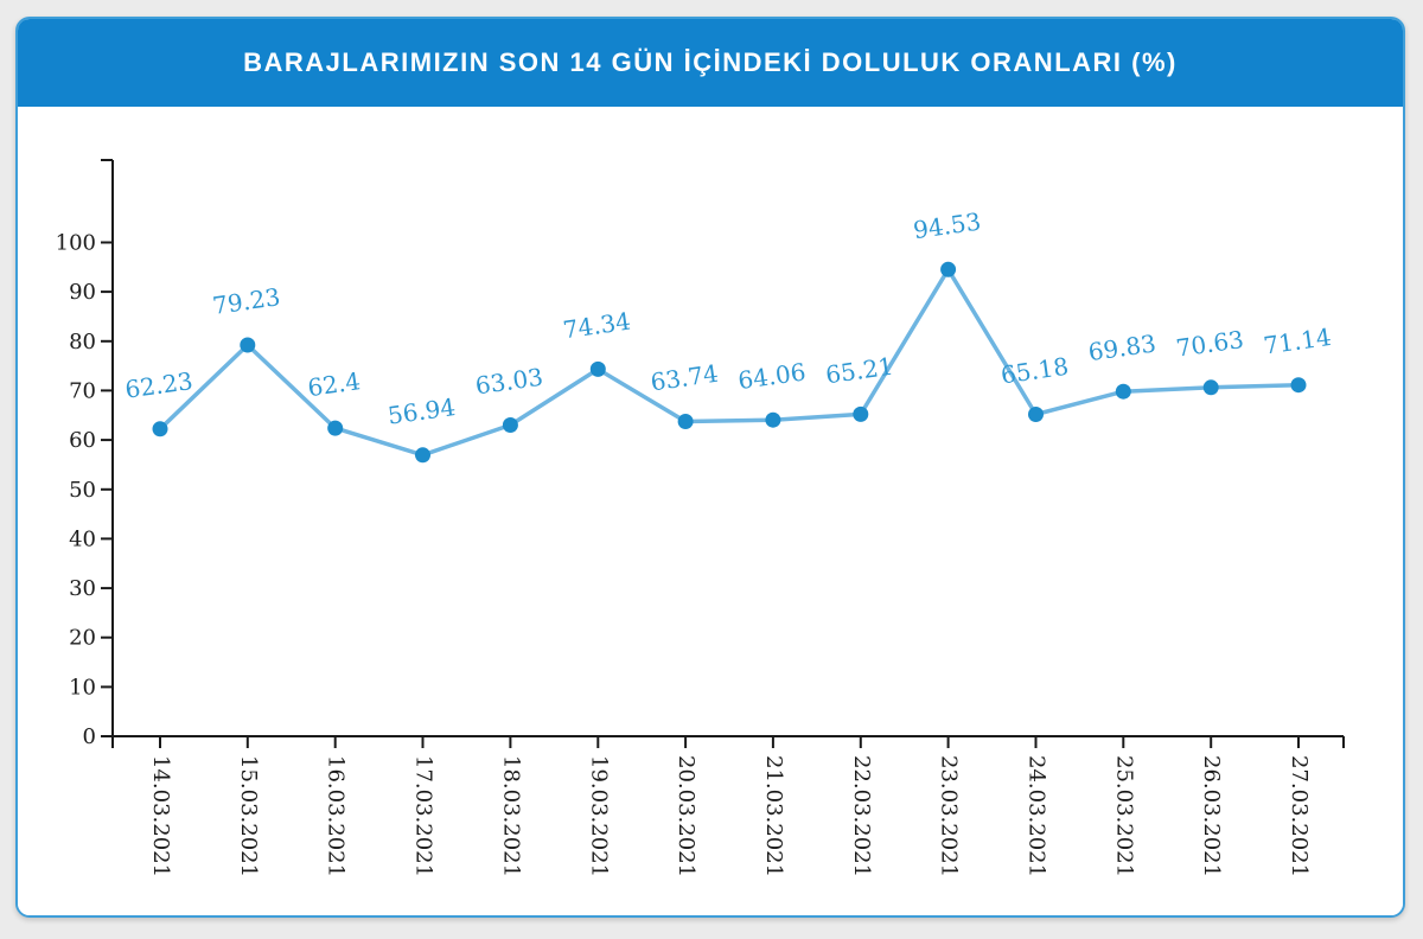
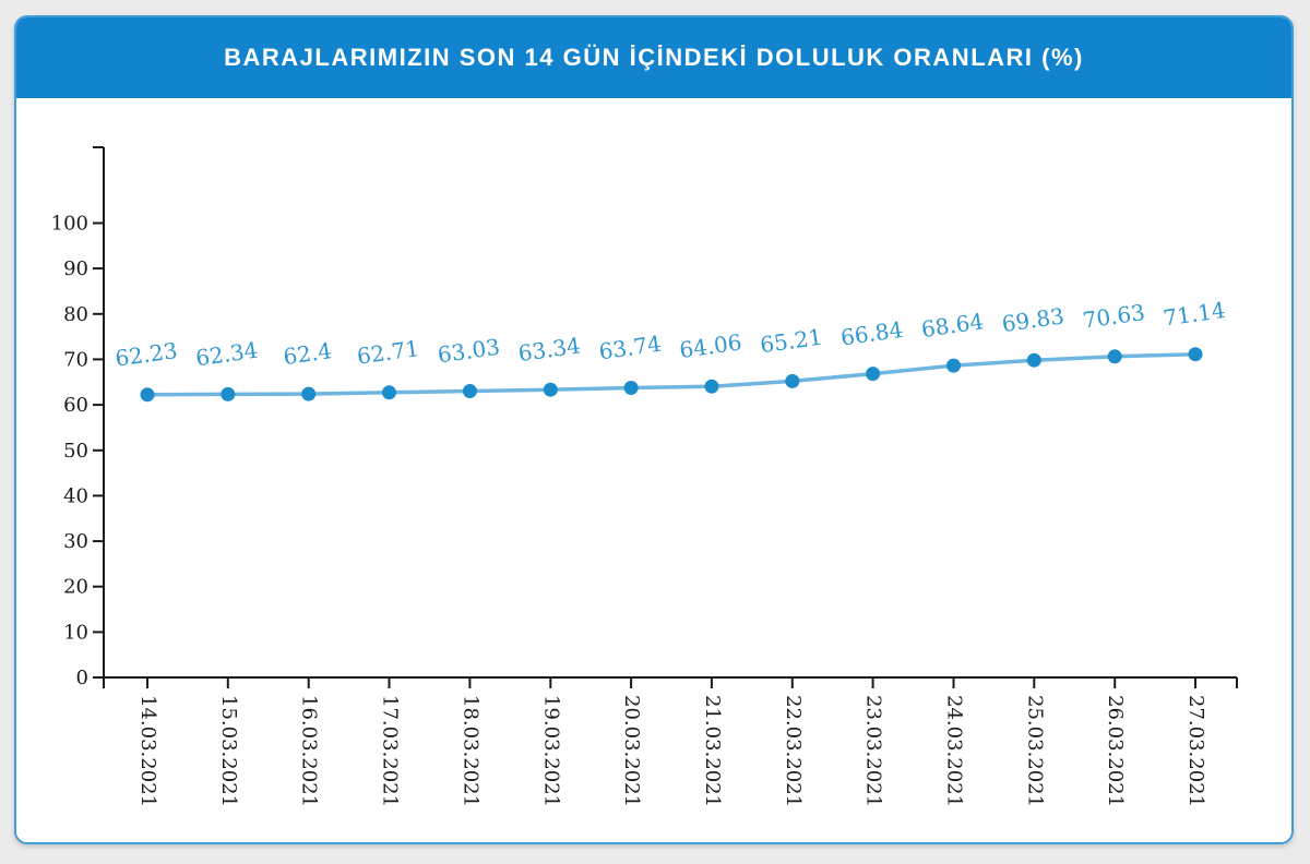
15.03.2021: 79.23 -> 62.34
17.03.2021: 56.94 -> 62.71
19.03.2021: 74.34 -> 63.34
23.03.2021: 94.53 -> 66.84
24.03.2021: 65.18 -> 68.64
